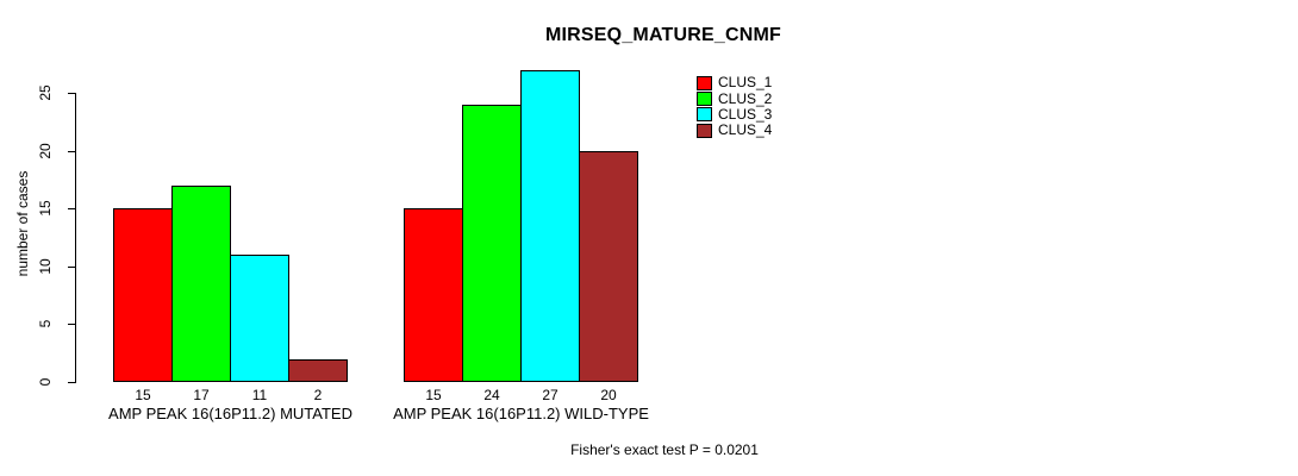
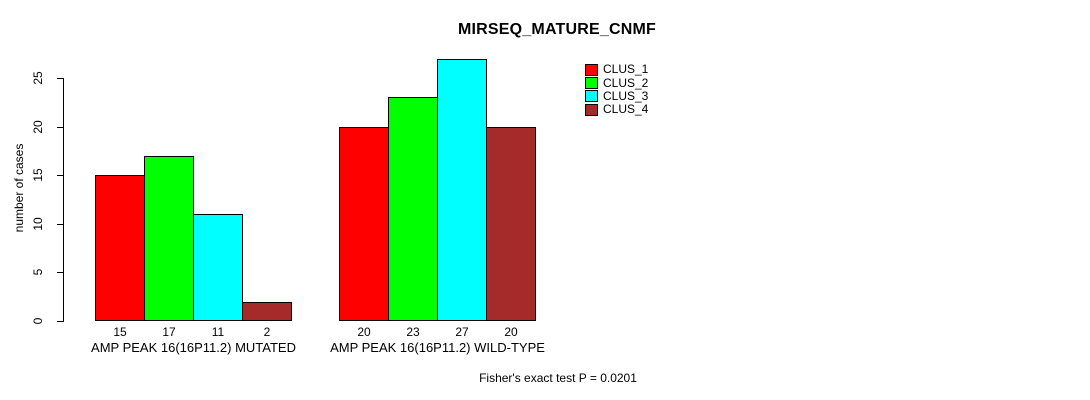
CLUS_1/AMP PEAK 16(16P11.2) WILD-TYPE: 15 -> 20
CLUS_2/AMP PEAK 16(16P11.2) WILD-TYPE: 24 -> 23
